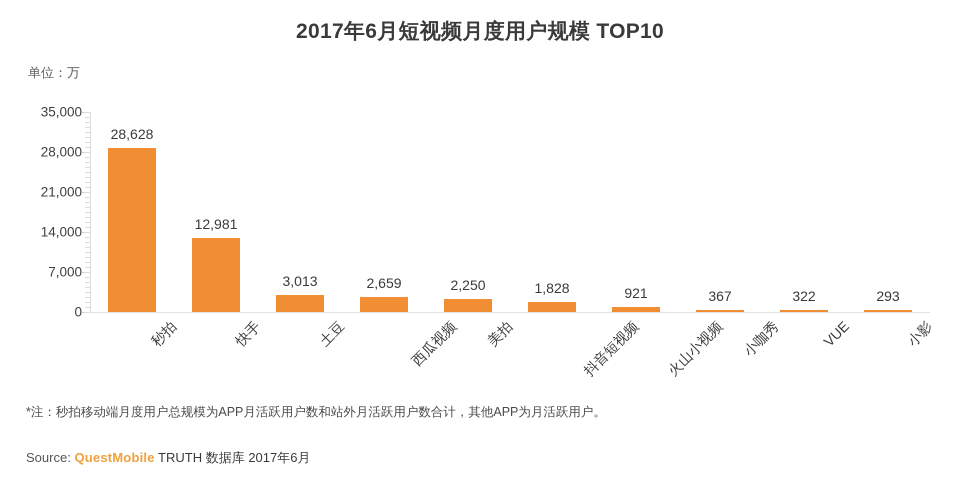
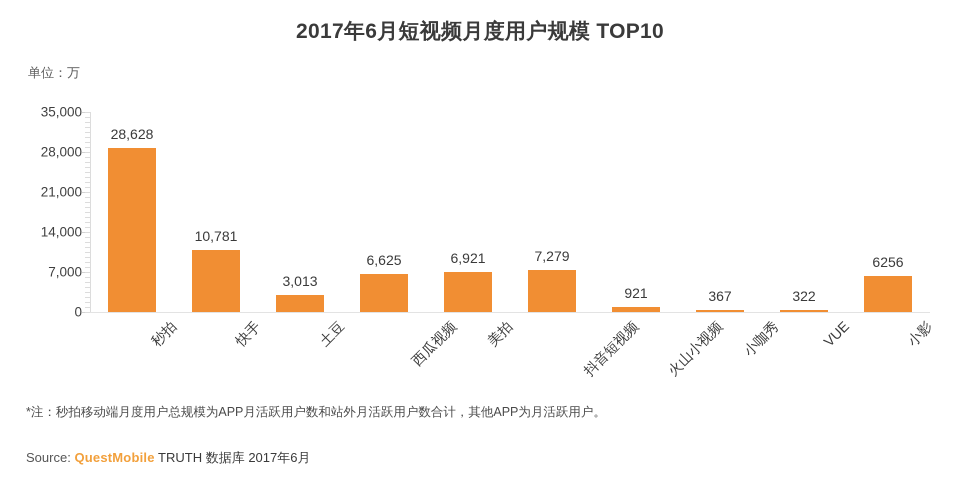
快手: 12,981 -> 10,781
西瓜视频: 2,659 -> 6,625
美拍: 2,250 -> 6,921
抖音短视频: 1,828 -> 7,279
小影: 293 -> 6256
